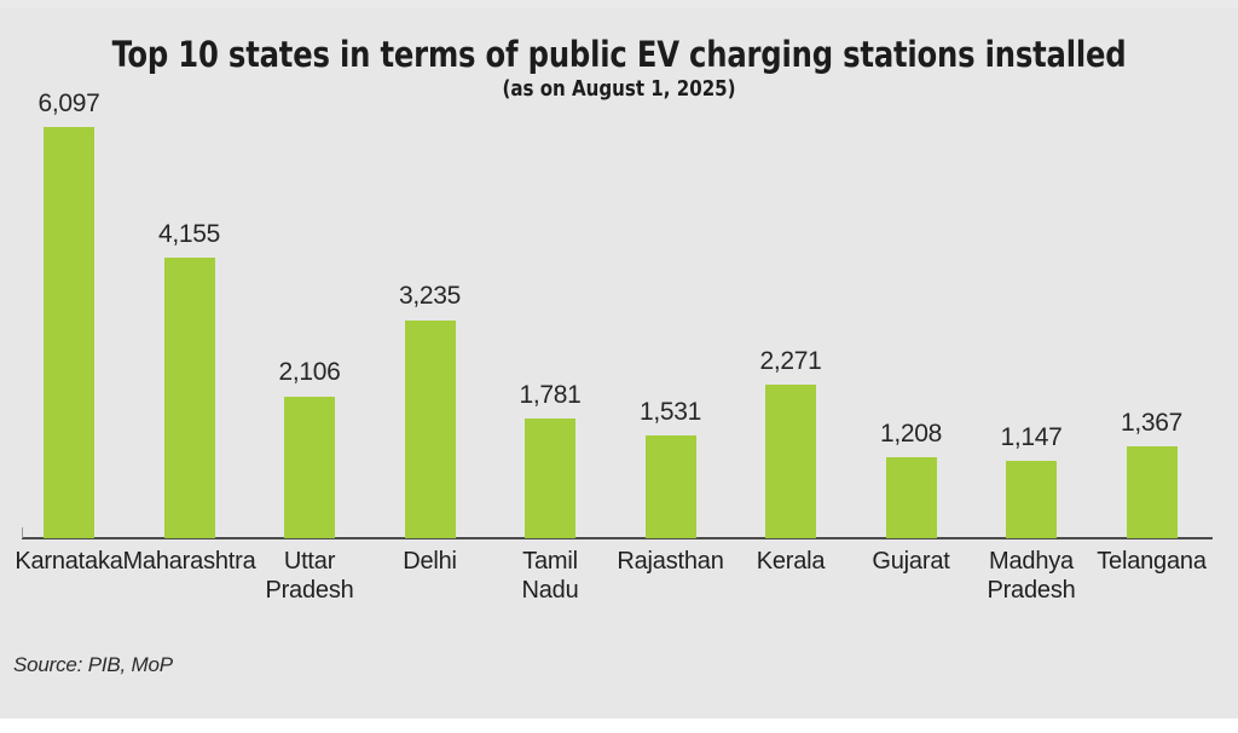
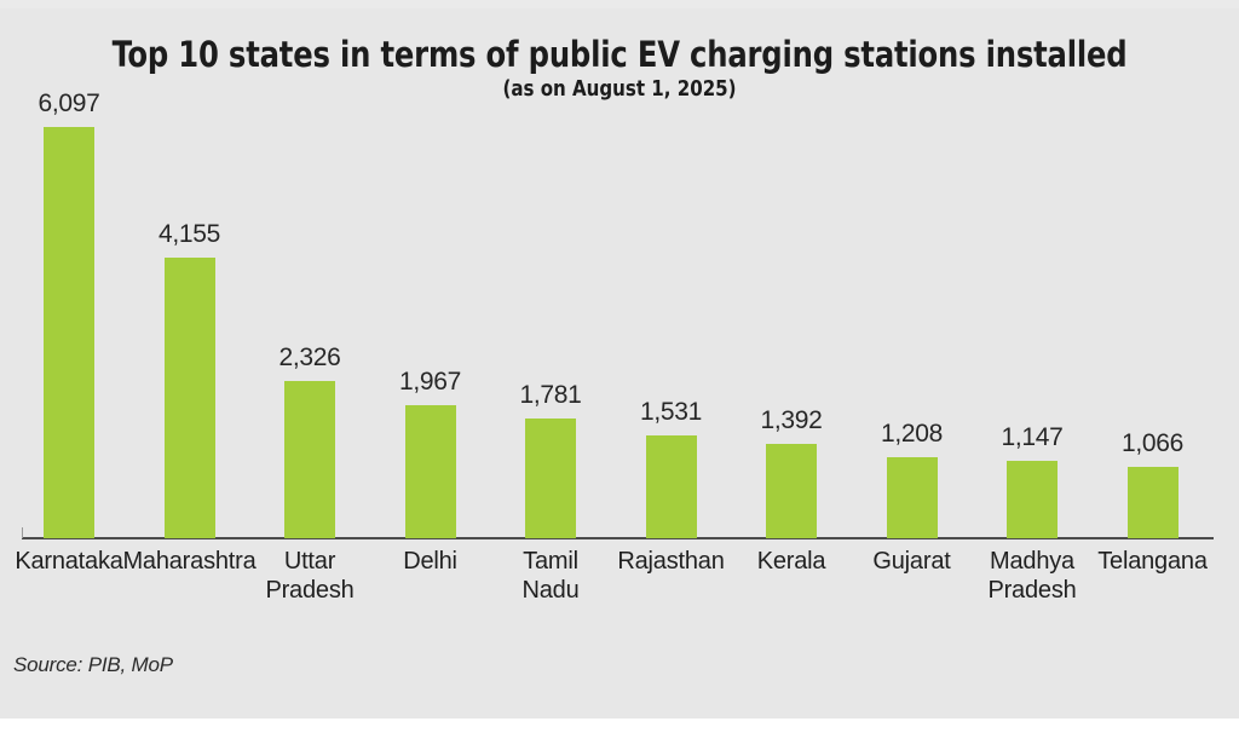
Uttar Pradesh: 2,106 -> 2,326
Delhi: 3,235 -> 1,967
Kerala: 2,271 -> 1,392
Telangana: 1,367 -> 1,066
